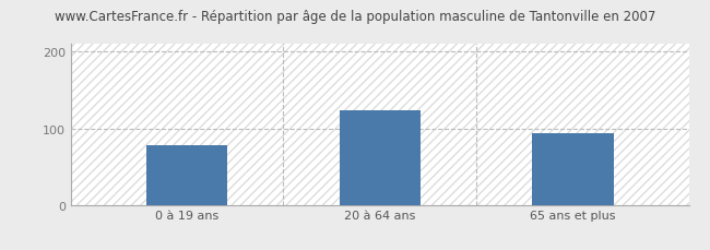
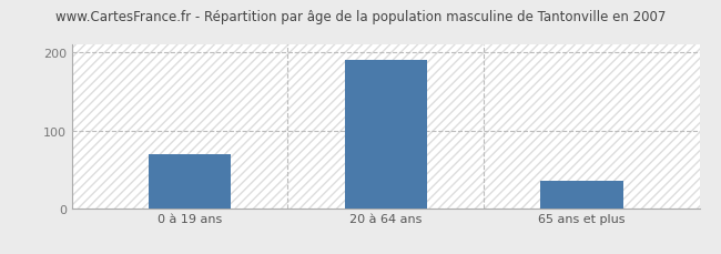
0 à 19 ans: 78 -> 70
20 à 64 ans: 124 -> 191
65 ans et plus: 94 -> 35
